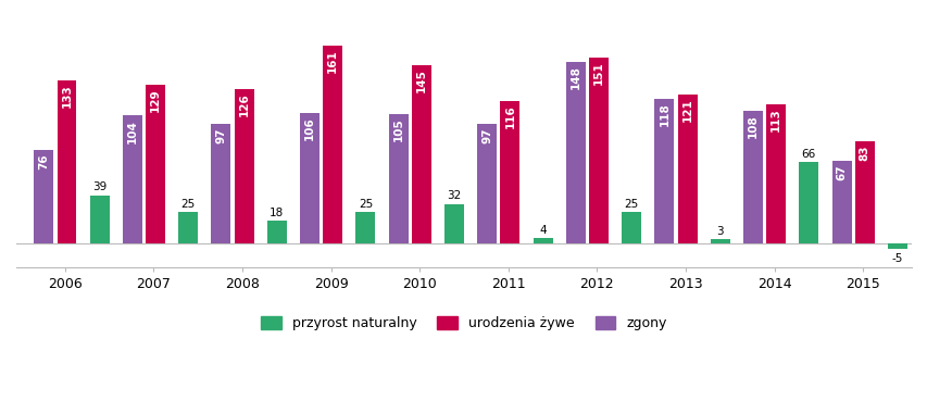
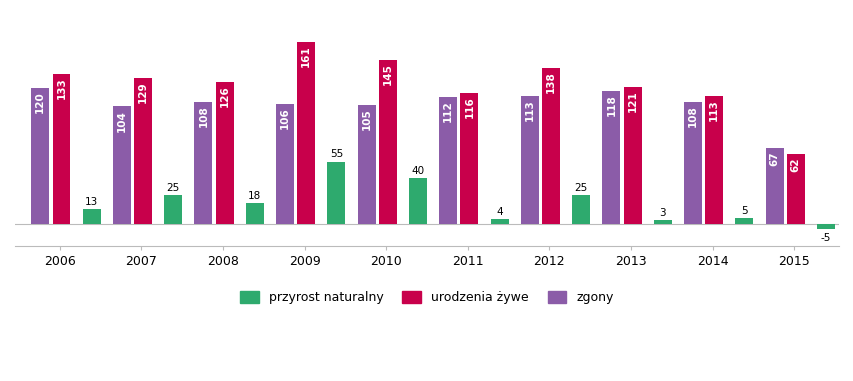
zgony/2006: 76 -> 120
przyrost naturalny/2006: 39 -> 13
zgony/2008: 97 -> 108
przyrost naturalny/2009: 25 -> 55
przyrost naturalny/2010: 32 -> 40
zgony/2011: 97 -> 112
zgony/2012: 148 -> 113
urodzenia żywe/2012: 151 -> 138
przyrost naturalny/2014: 66 -> 5
urodzenia żywe/2015: 83 -> 62
